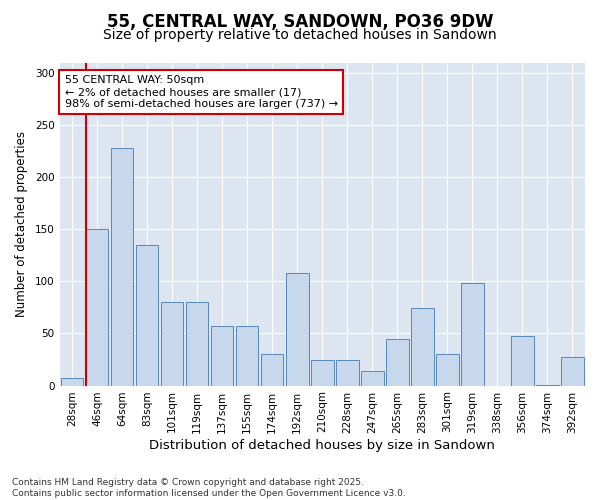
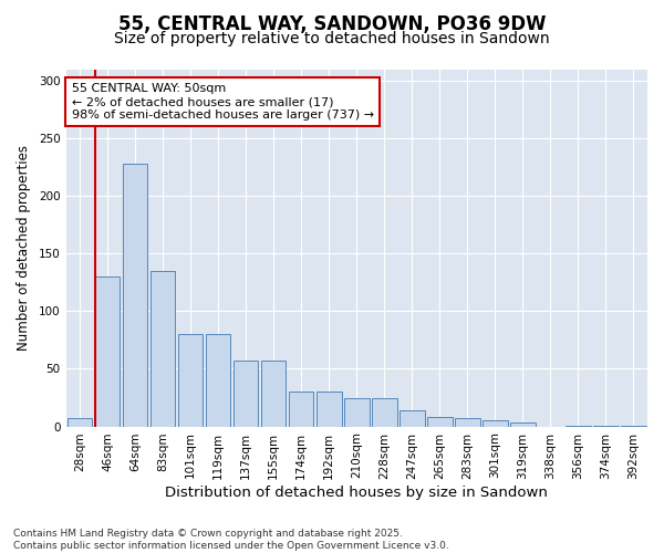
46sqm: 150 -> 130
192sqm: 108 -> 30
265sqm: 45 -> 8
283sqm: 74 -> 7
301sqm: 30 -> 5
319sqm: 98 -> 3
356sqm: 48 -> 1
392sqm: 27 -> 1
